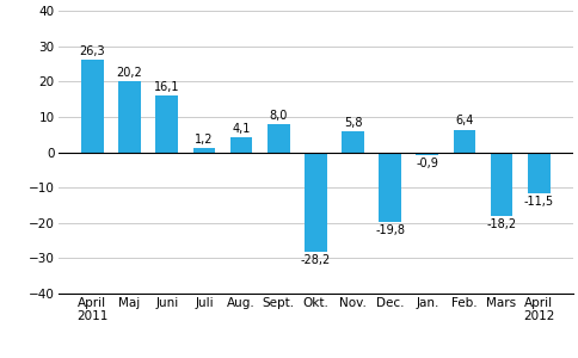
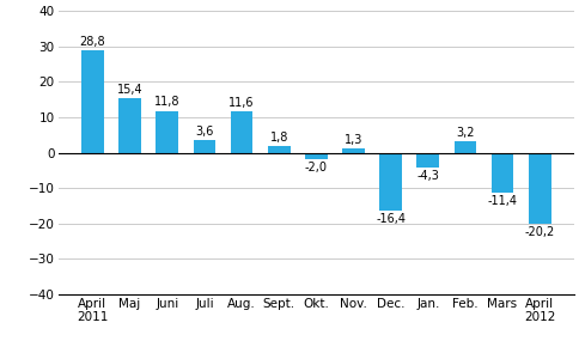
April 2011: 26,3 -> 28,8
Maj: 20,2 -> 15,4
Juni: 16,1 -> 11,8
Juli: 1,2 -> 3,6
Aug.: 4,1 -> 11,6
Sept.: 8,0 -> 1,8
Okt.: -28,2 -> -2,0
Nov.: 5,8 -> 1,3
Dec.: -19,8 -> -16,4
Jan.: -0,9 -> -4,3
Feb.: 6,4 -> 3,2
Mars: -18,2 -> -11,4
April 2012: -11,5 -> -20,2
